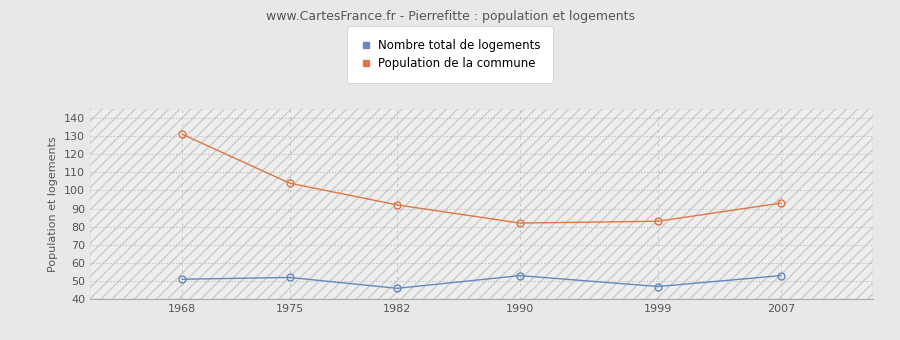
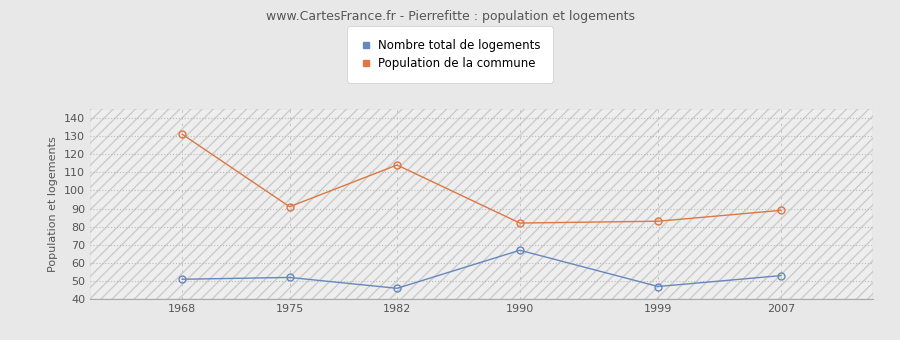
Population de la commune/1975: 104 -> 91
Population de la commune/1982: 92 -> 114
Nombre total de logements/1990: 53 -> 67
Population de la commune/2007: 93 -> 89
